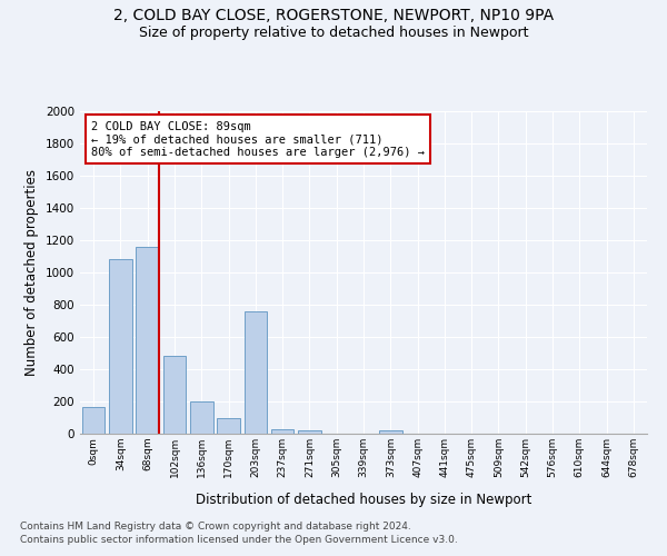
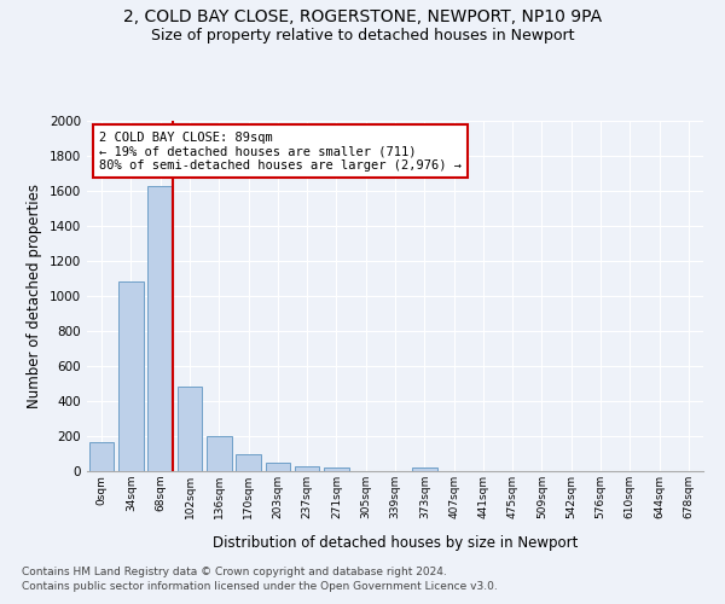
68sqm: 1160 -> 1630
203sqm: 760 -> 40
